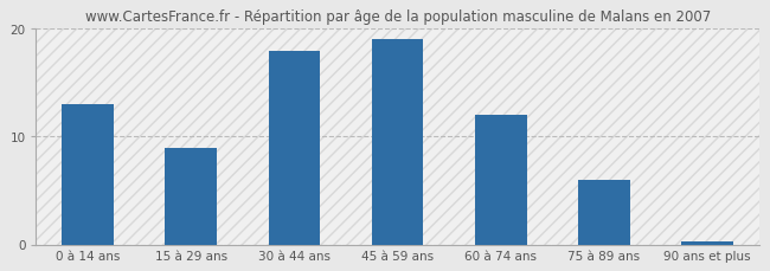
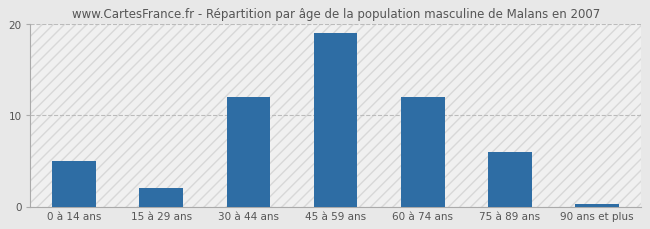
0 à 14 ans: 13.0 -> 5.0
15 à 29 ans: 9.0 -> 2.0
30 à 44 ans: 18.0 -> 12.0
